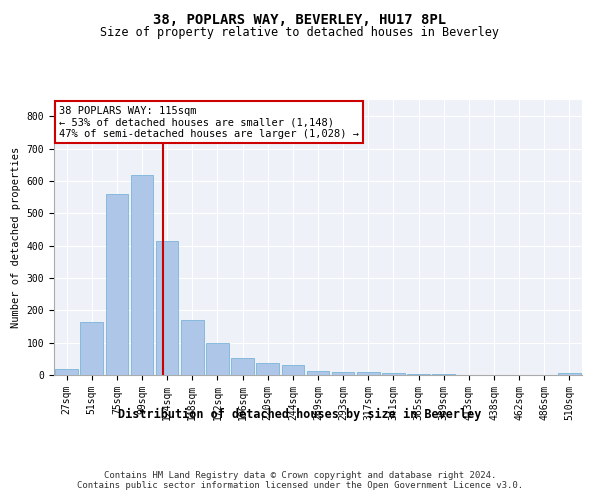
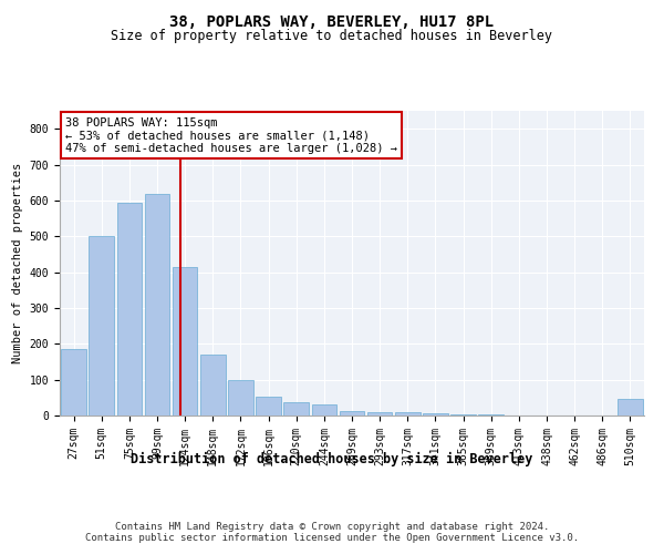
27sqm: 18 -> 185
51sqm: 165 -> 500
75sqm: 558 -> 595
510sqm: 5 -> 45
